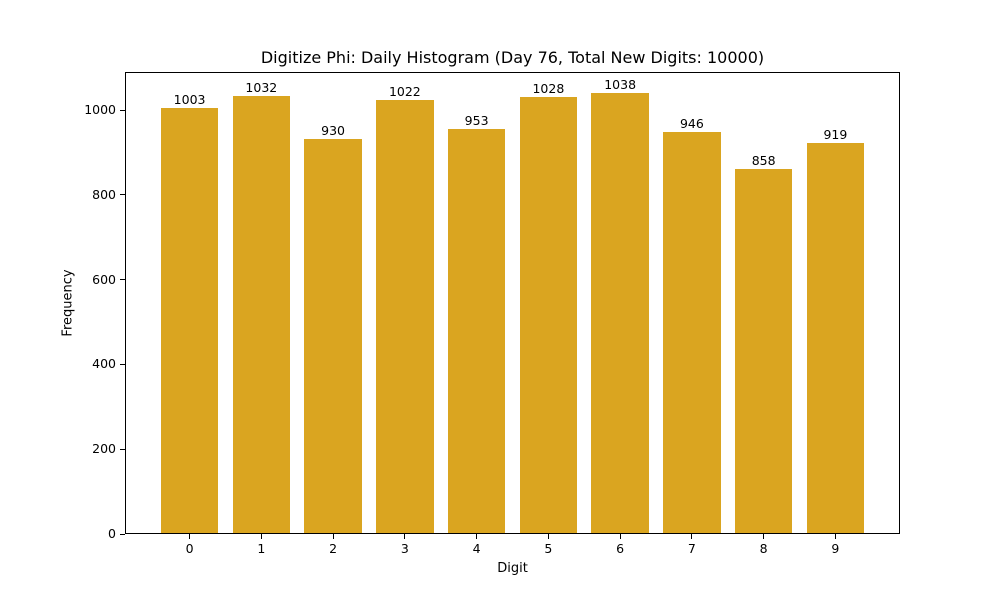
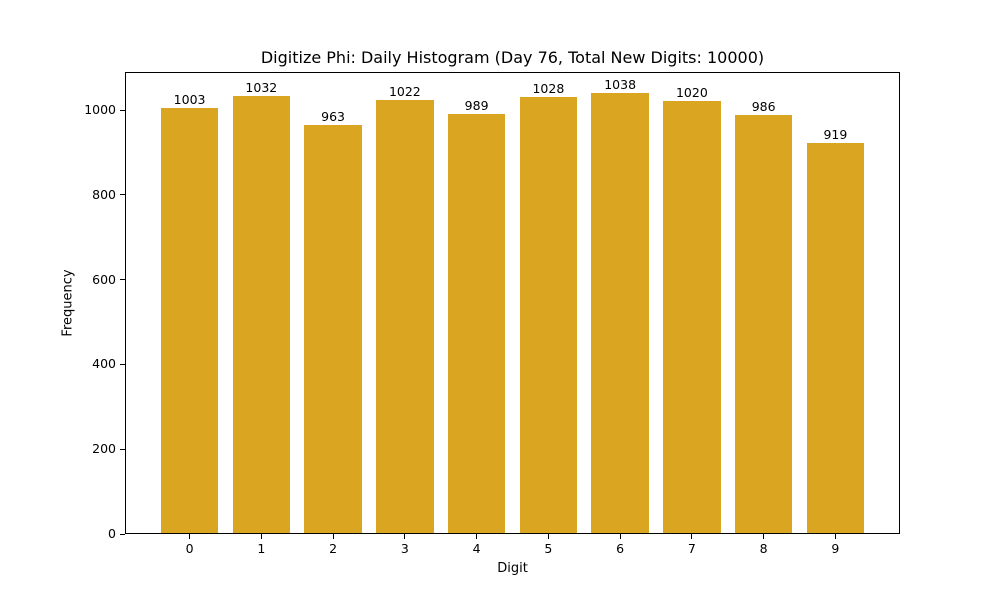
2: 930 -> 963
4: 953 -> 989
7: 946 -> 1020
8: 858 -> 986
